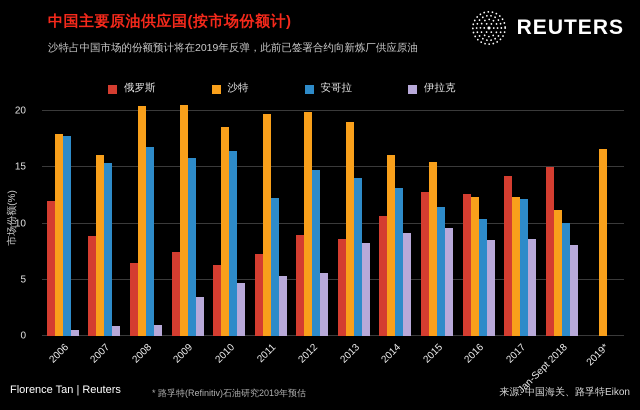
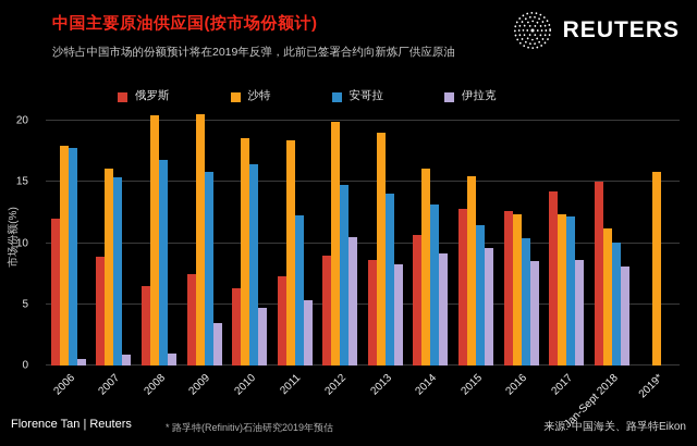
沙特/2011: 19.8 -> 18.4
伊拉克/2012: 5.6 -> 10.5
沙特/2019*: 16.6 -> 15.8
